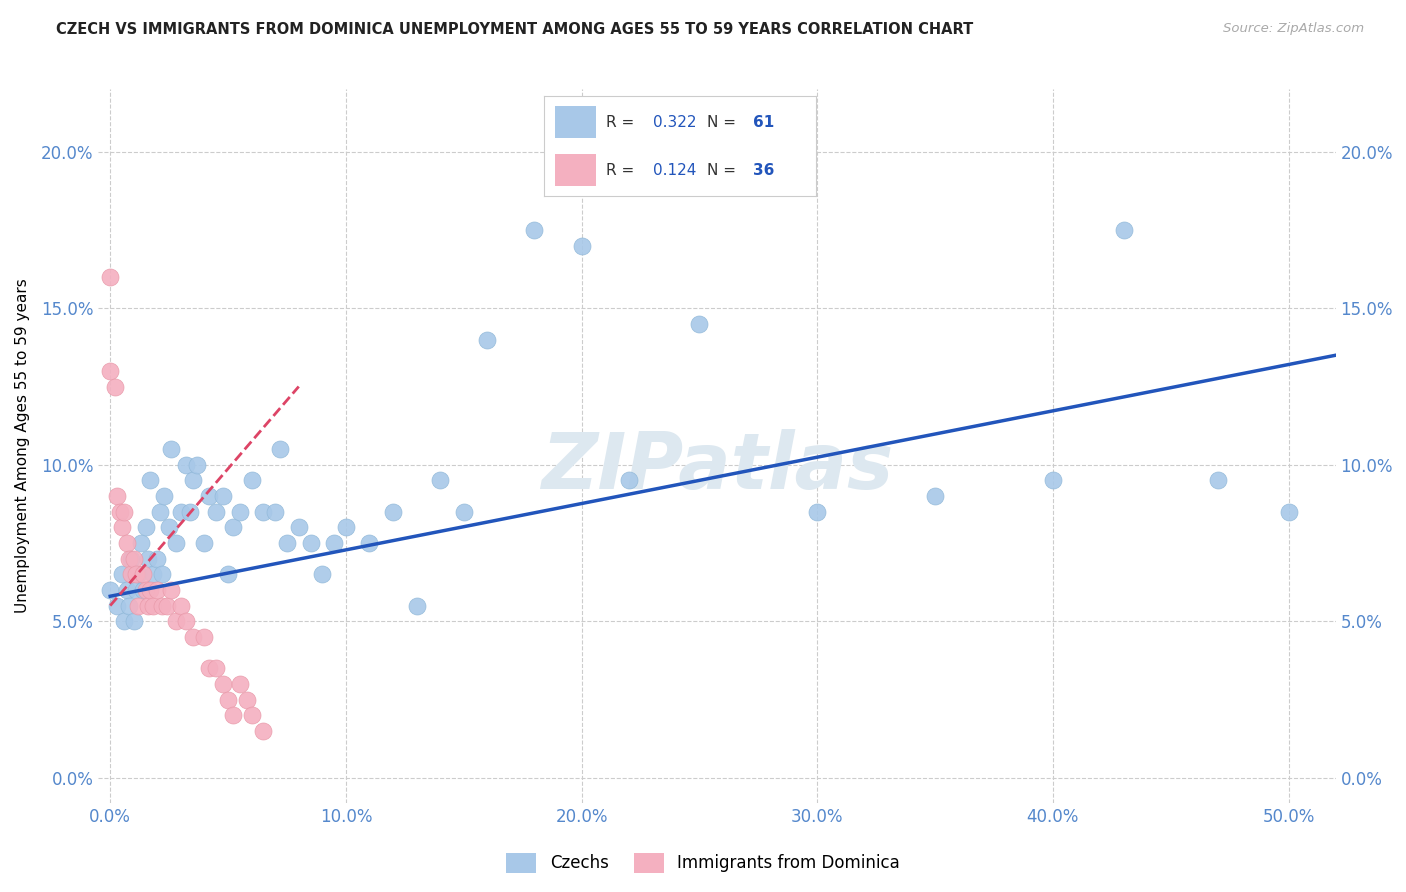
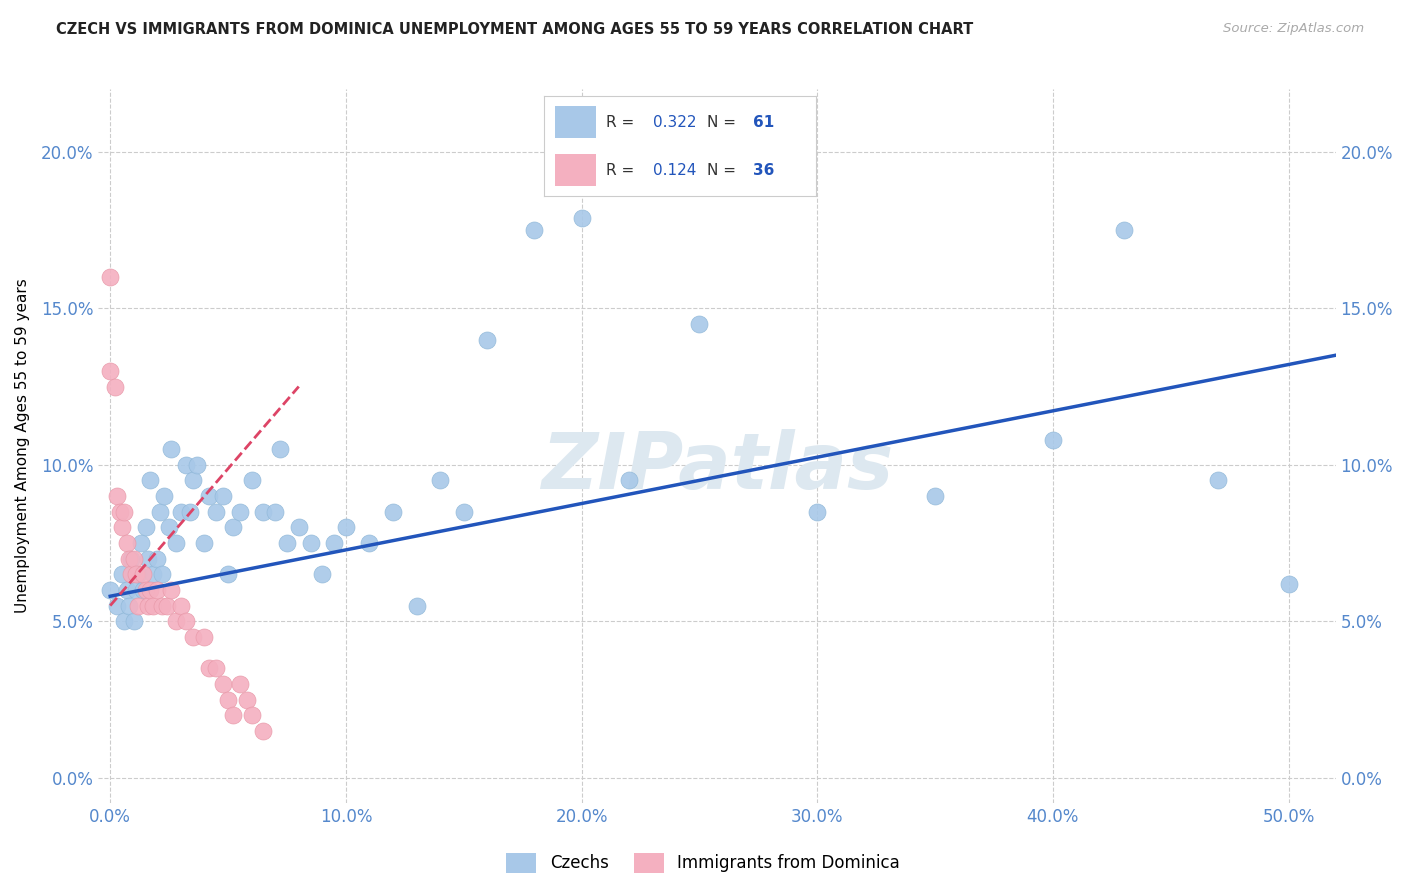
Czechs/20.0%: 17.0% -> 17.9%
Czechs/40.0%: 9.5% -> 10.8%
Czechs/50.0%: 8.5% -> 6.2%
